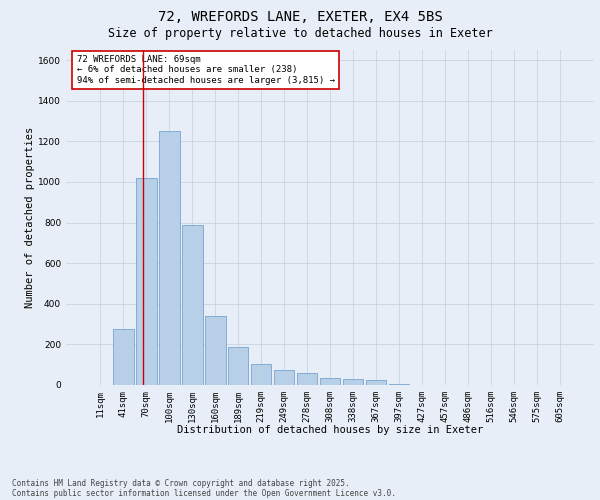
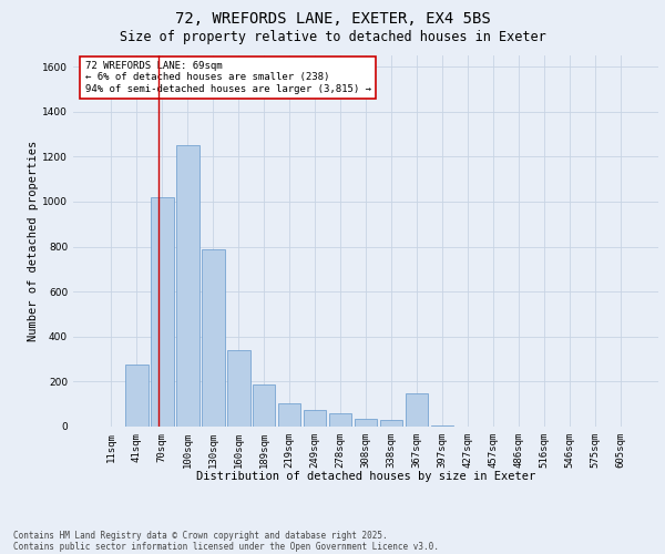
367sqm: 25 -> 150
